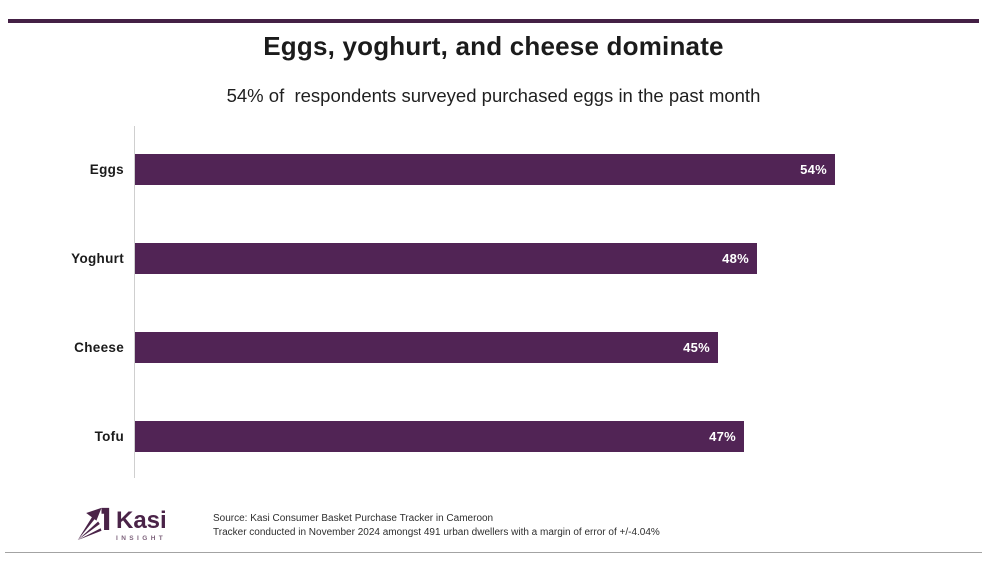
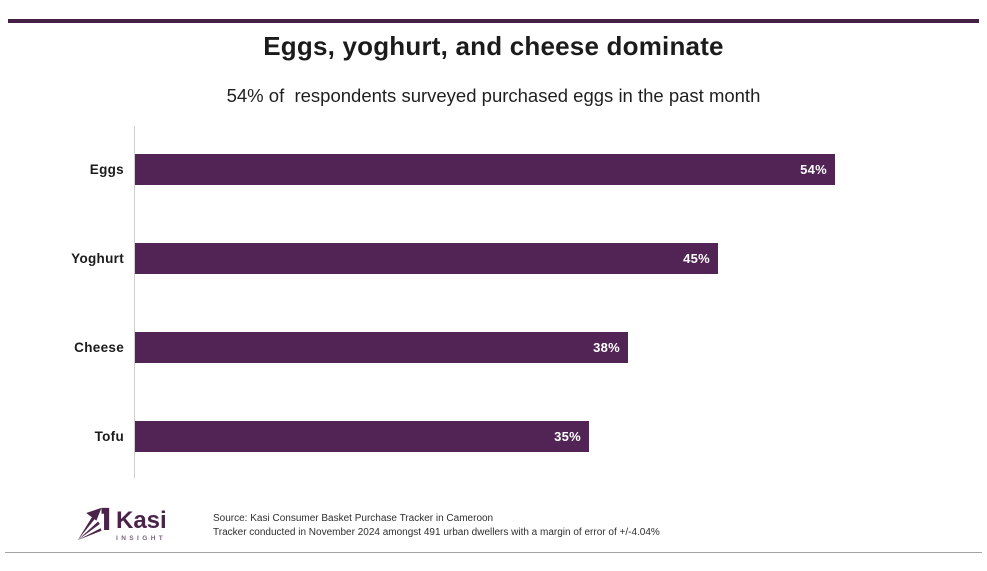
Yoghurt: 48% -> 45%
Cheese: 45% -> 38%
Tofu: 47% -> 35%
